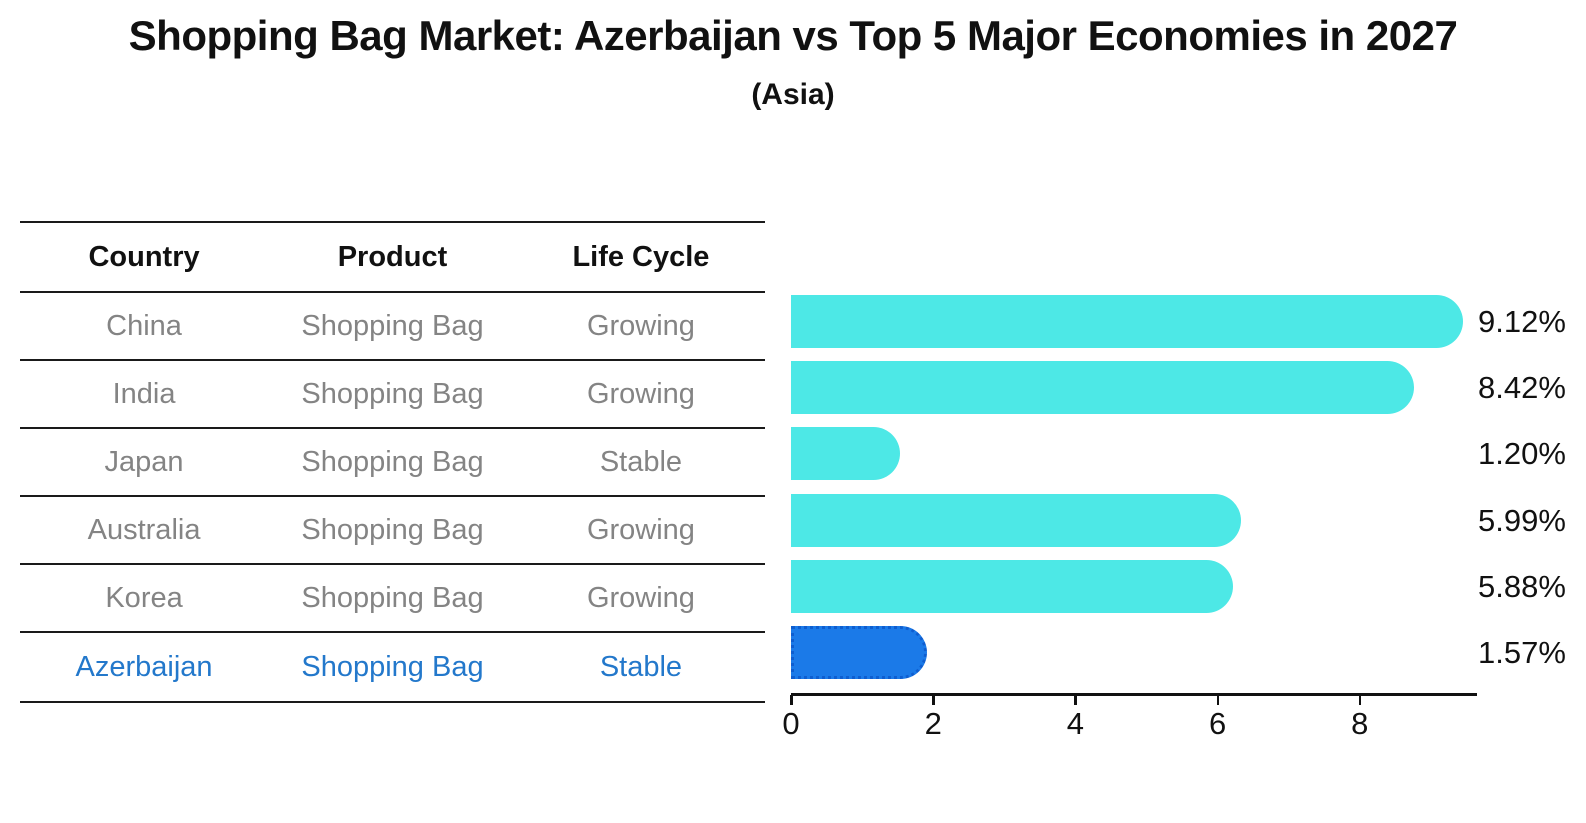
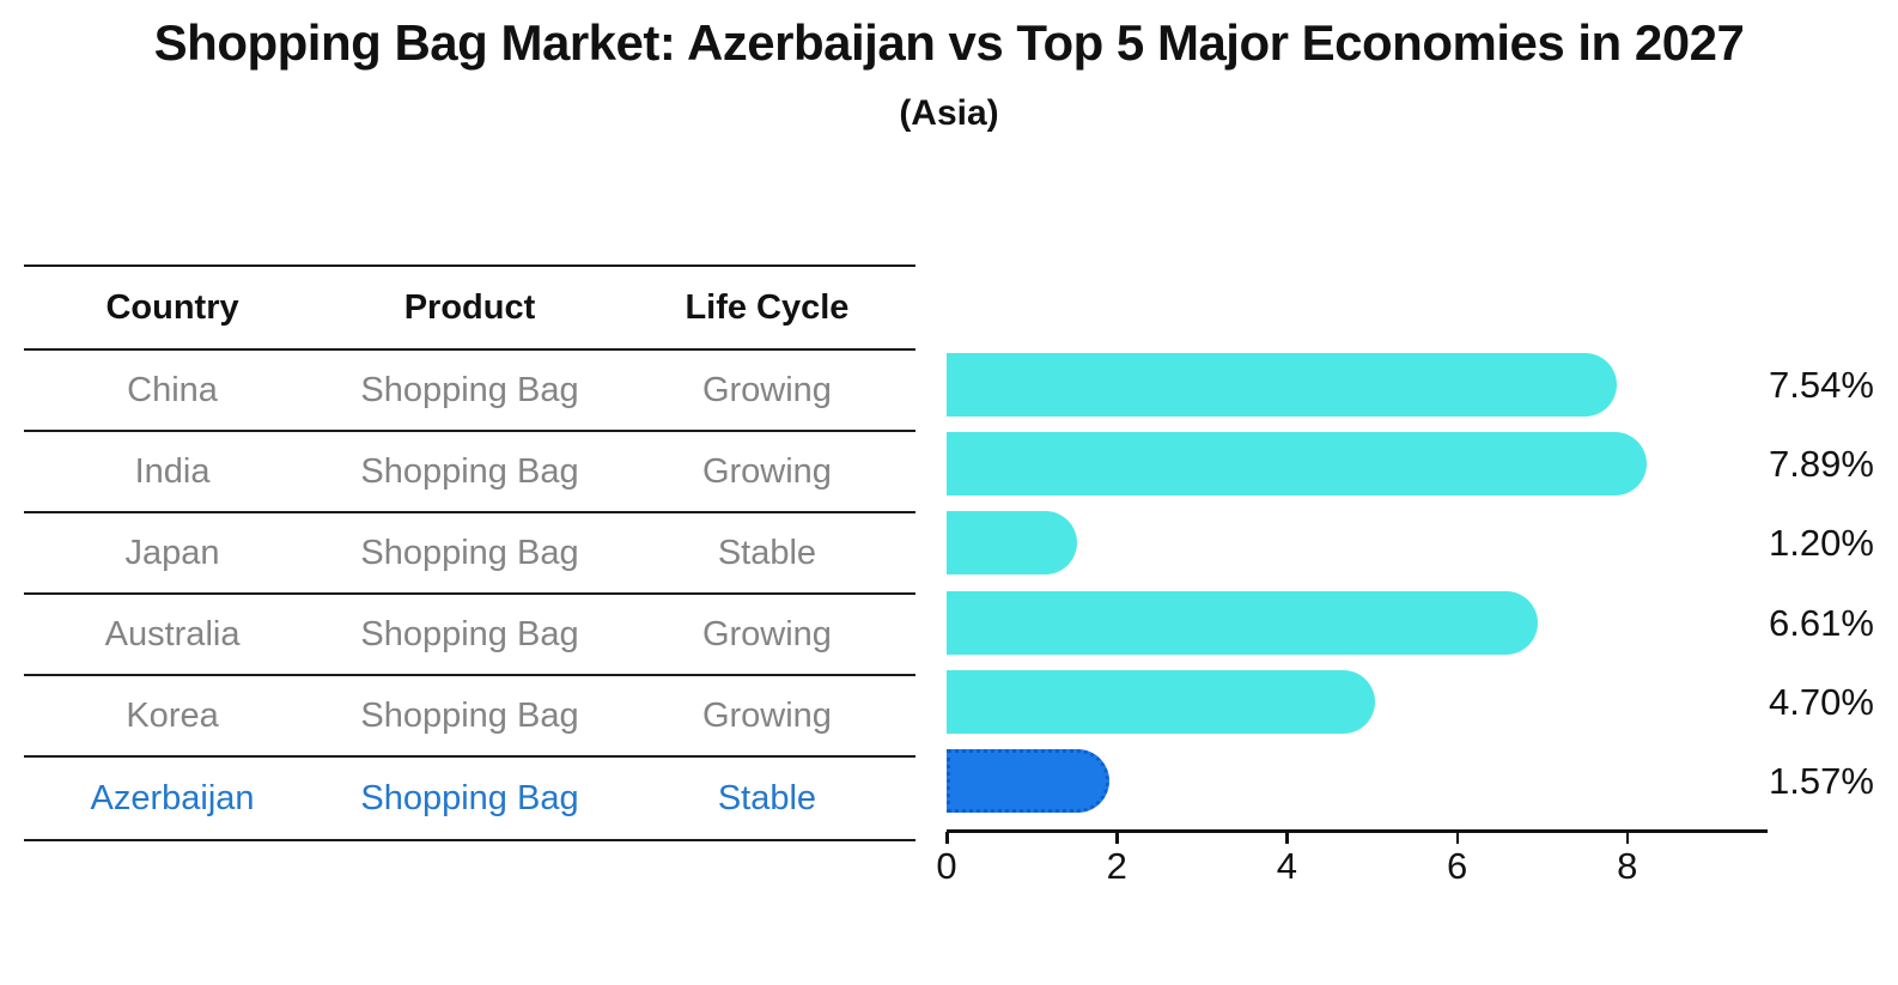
China: 9.12% -> 7.54%
India: 8.42% -> 7.89%
Australia: 5.99% -> 6.61%
Korea: 5.88% -> 4.70%
